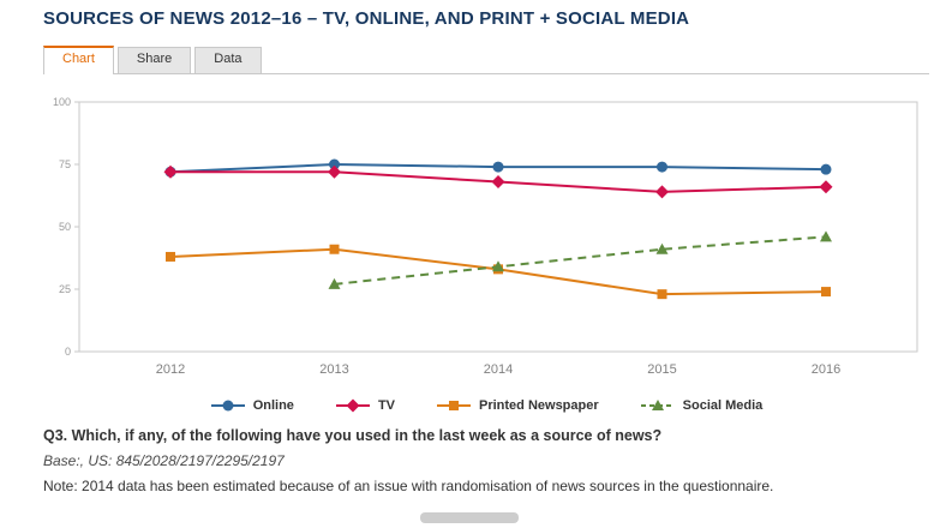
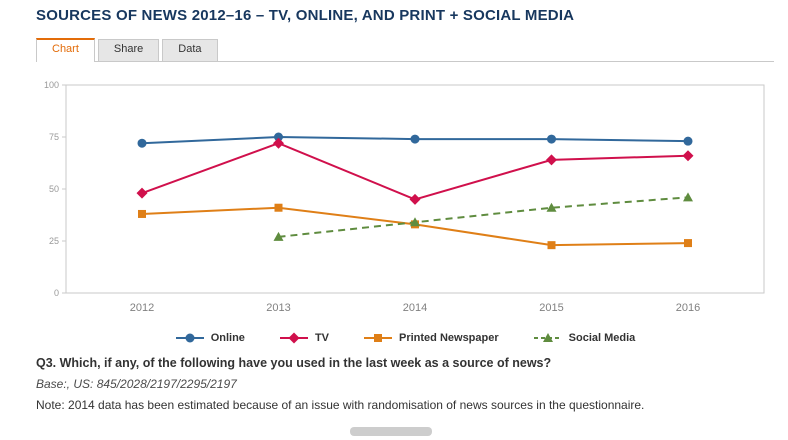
TV/2012: 72 -> 48
TV/2014: 68 -> 45
